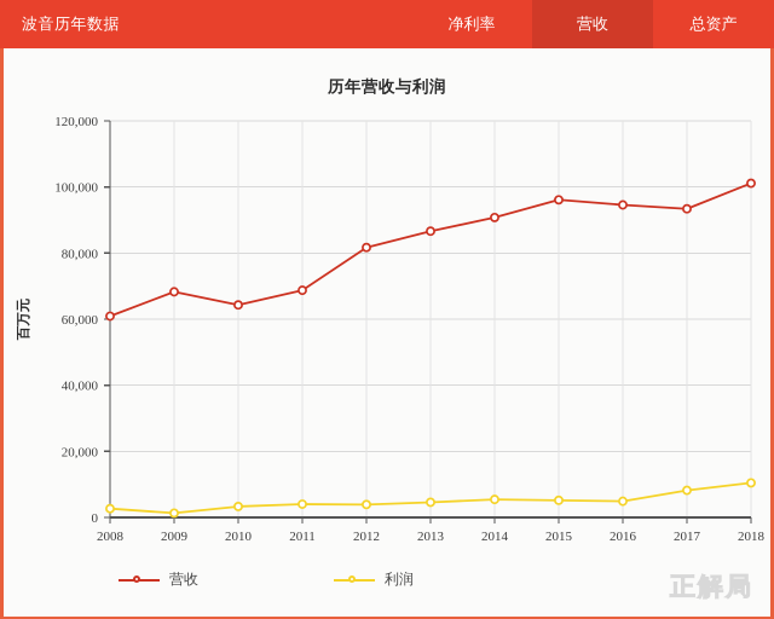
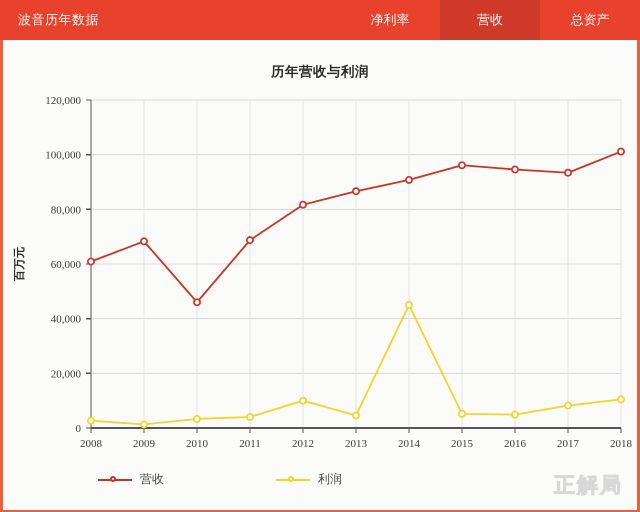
营收/2010: 64000 -> 46000
利润/2012: 4000 -> 10000
利润/2014: 5000 -> 45000
